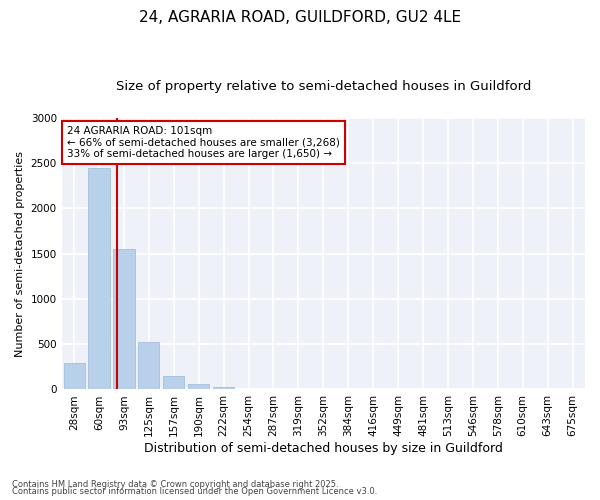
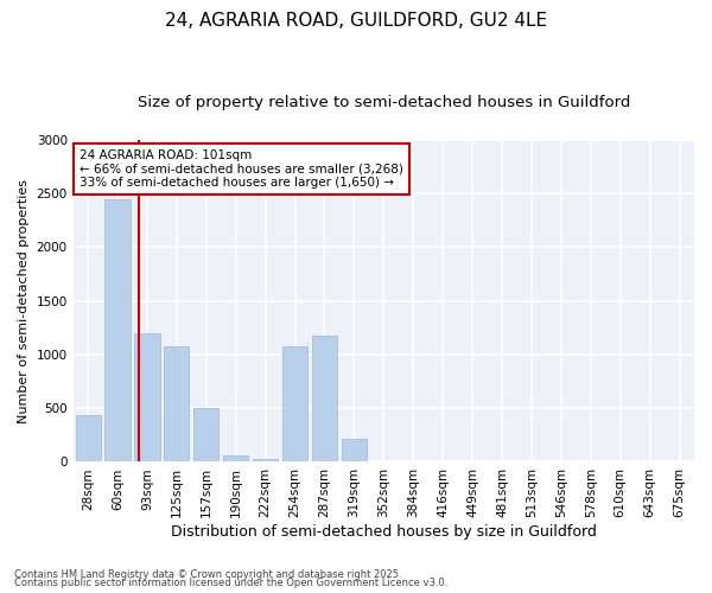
28sqm: 300 -> 440
93sqm: 1560 -> 1200
125sqm: 520 -> 1080
157sqm: 150 -> 500
254sqm: 10 -> 1080
287sqm: 0 -> 1180
319sqm: 0 -> 220
